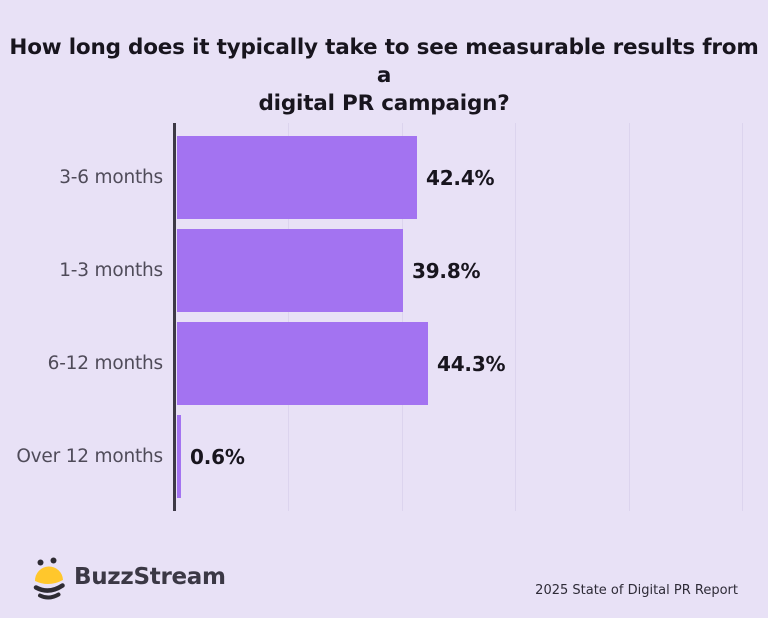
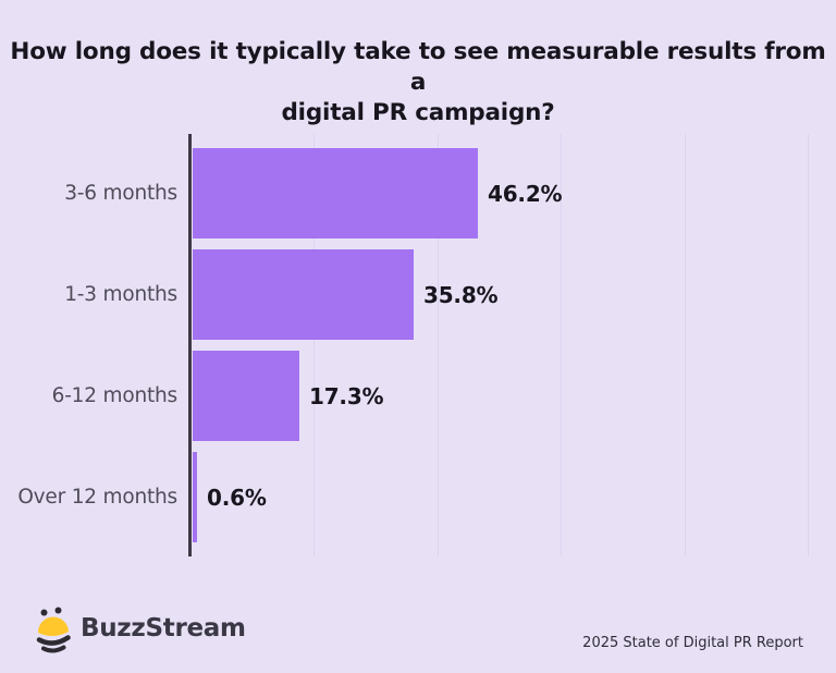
3-6 months: 42.4% -> 46.2%
1-3 months: 39.8% -> 35.8%
6-12 months: 44.3% -> 17.3%
